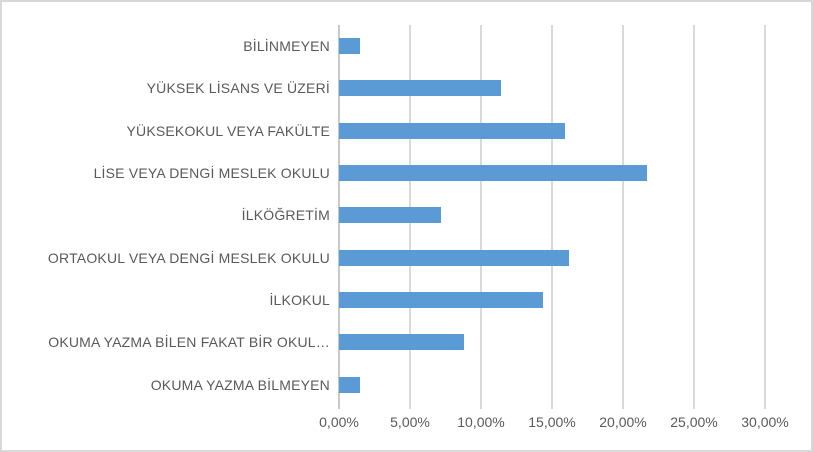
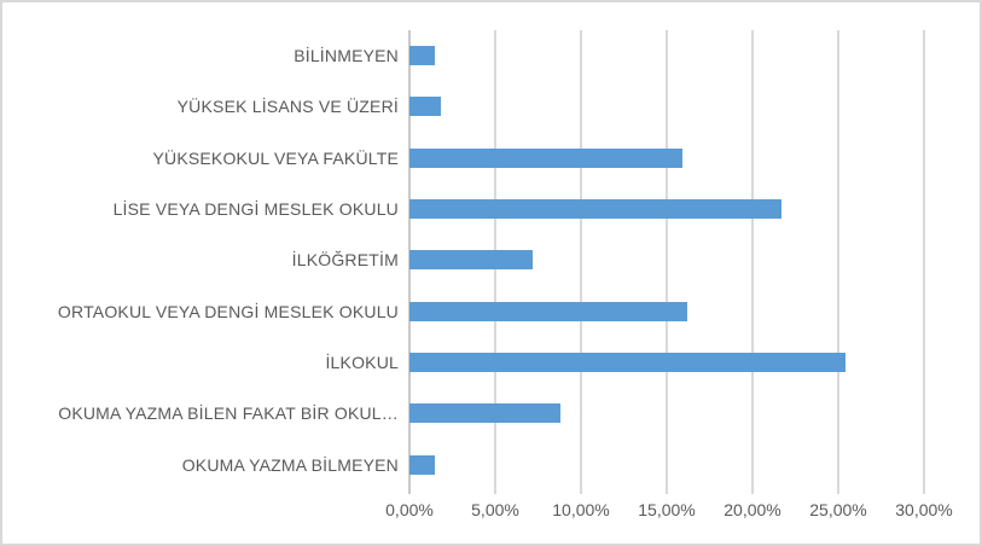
YÜKSEK LİSANS VE ÜZERİ: 11,4% -> 1,8%
İLKOKUL: 14,4% -> 25,4%
